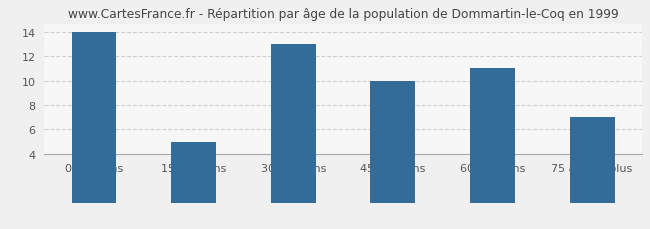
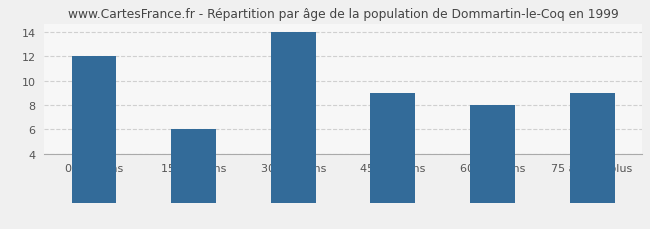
0 à 14 ans: 14 -> 12
15 à 29 ans: 5 -> 6
30 à 44 ans: 13 -> 14
45 à 59 ans: 10 -> 9
60 à 74 ans: 11 -> 8
75 ans ou plus: 7 -> 9
